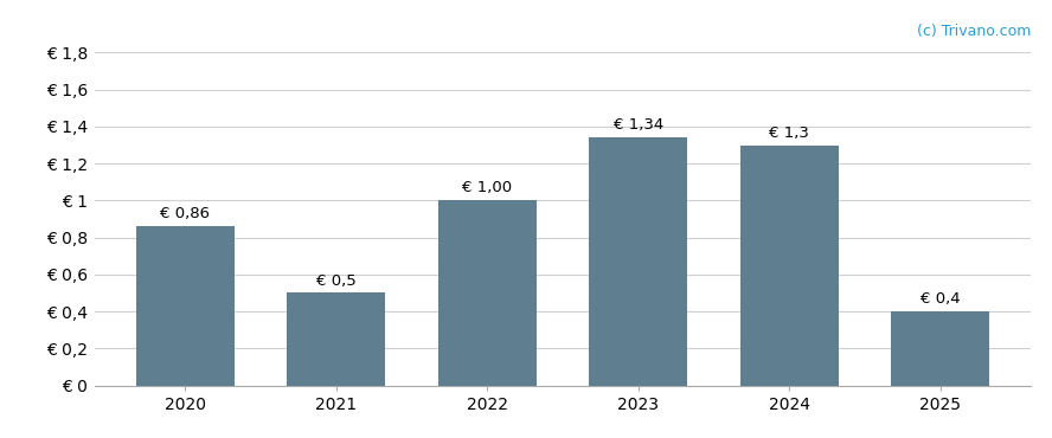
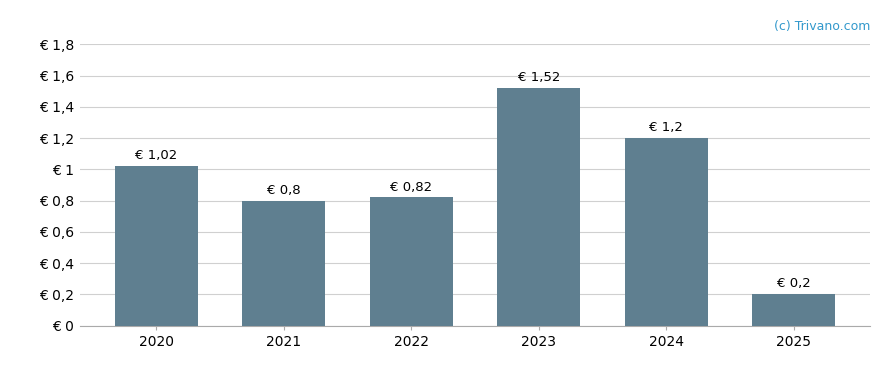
2020: 0,86 -> 1,02
2021: 0,5 -> 0,8
2022: 1,00 -> 0,82
2023: 1,34 -> 1,52
2024: 1,3 -> 1,2
2025: 0,4 -> 0,2
